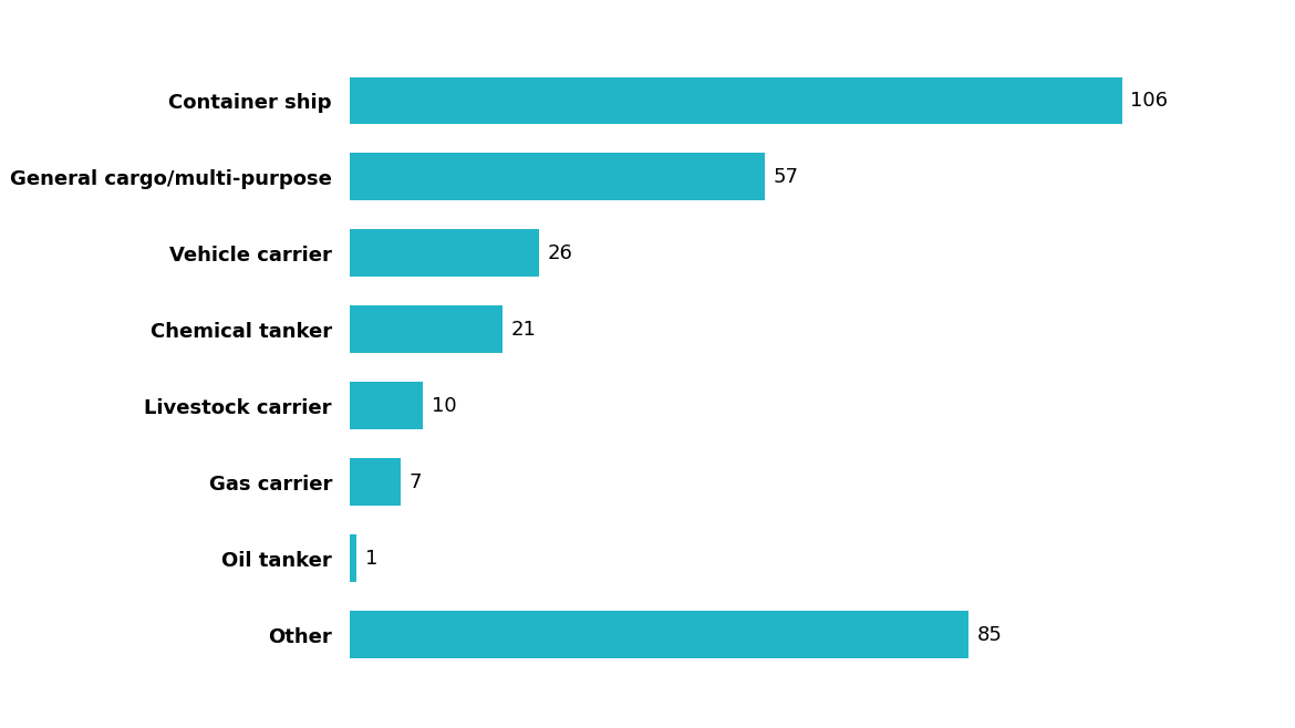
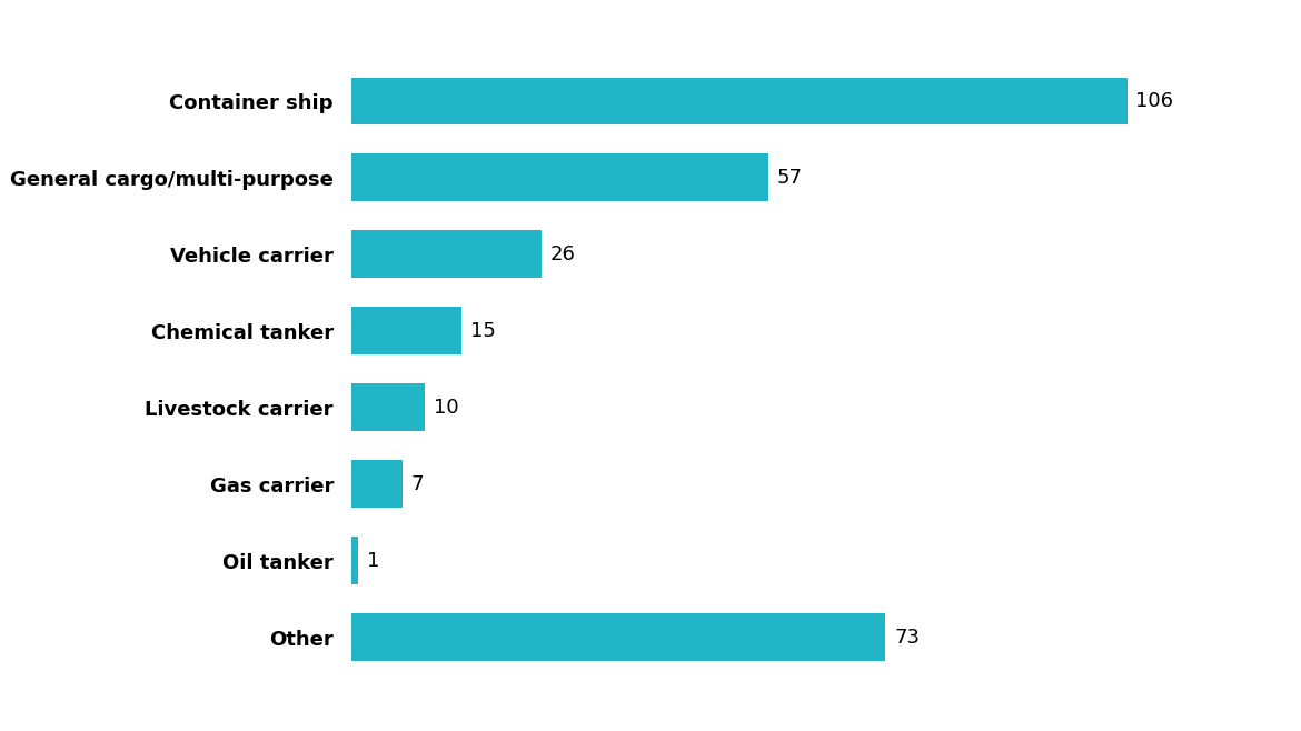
Chemical tanker: 21 -> 15
Other: 85 -> 73
